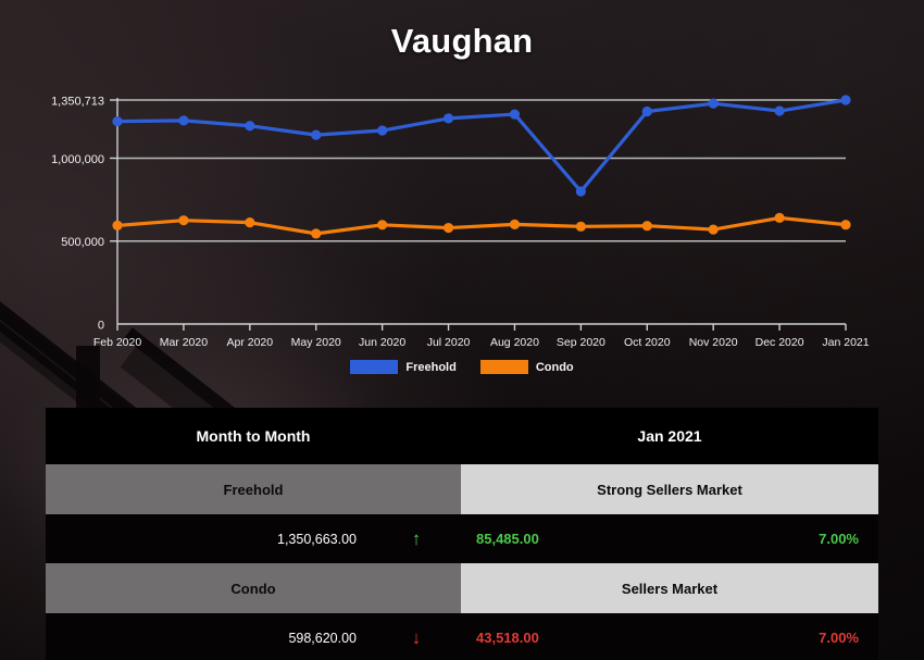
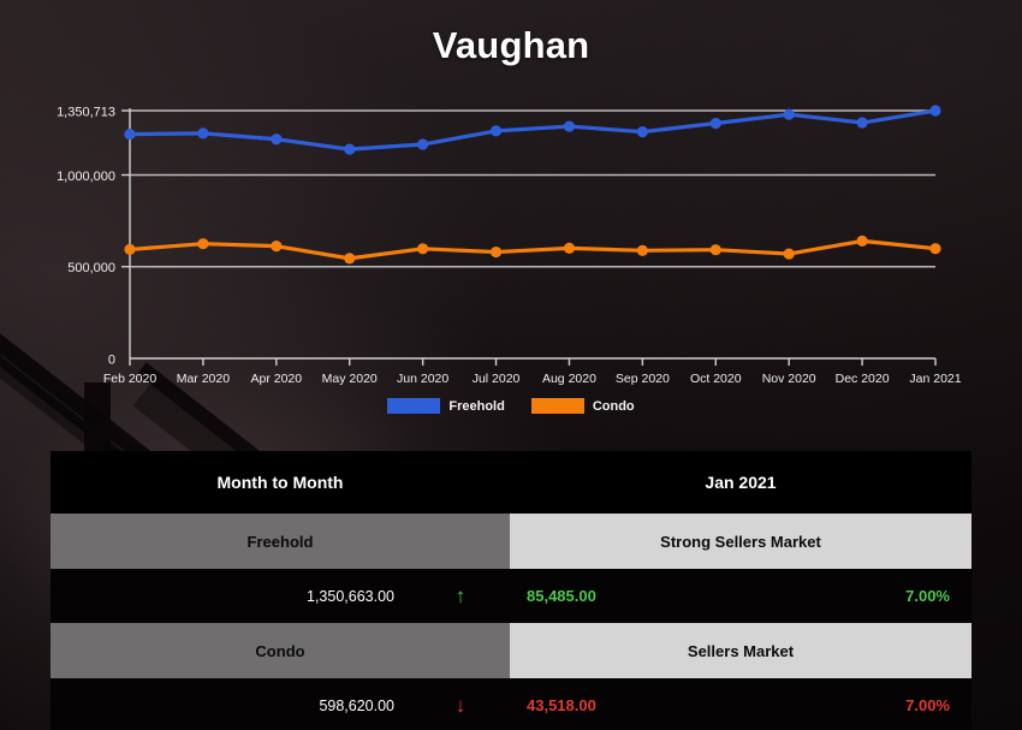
Freehold/Sep 2020: 800000 -> 1240000
